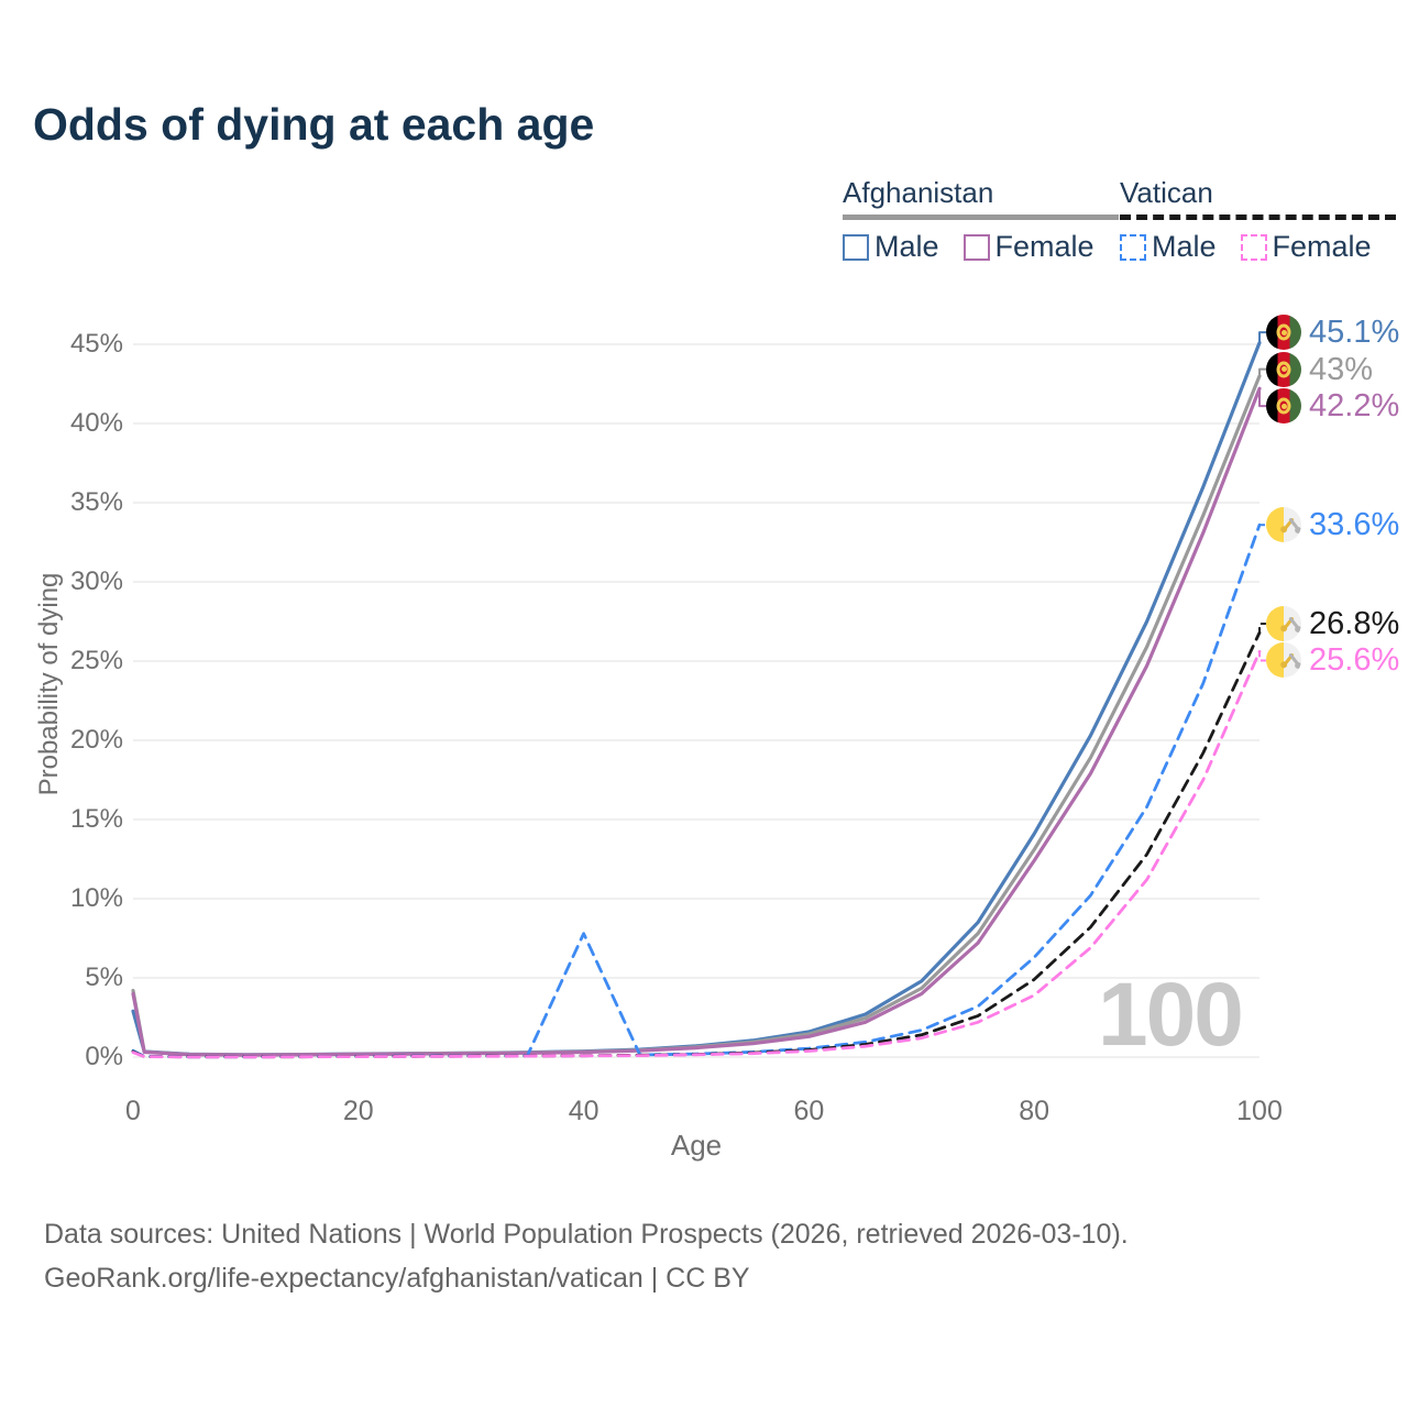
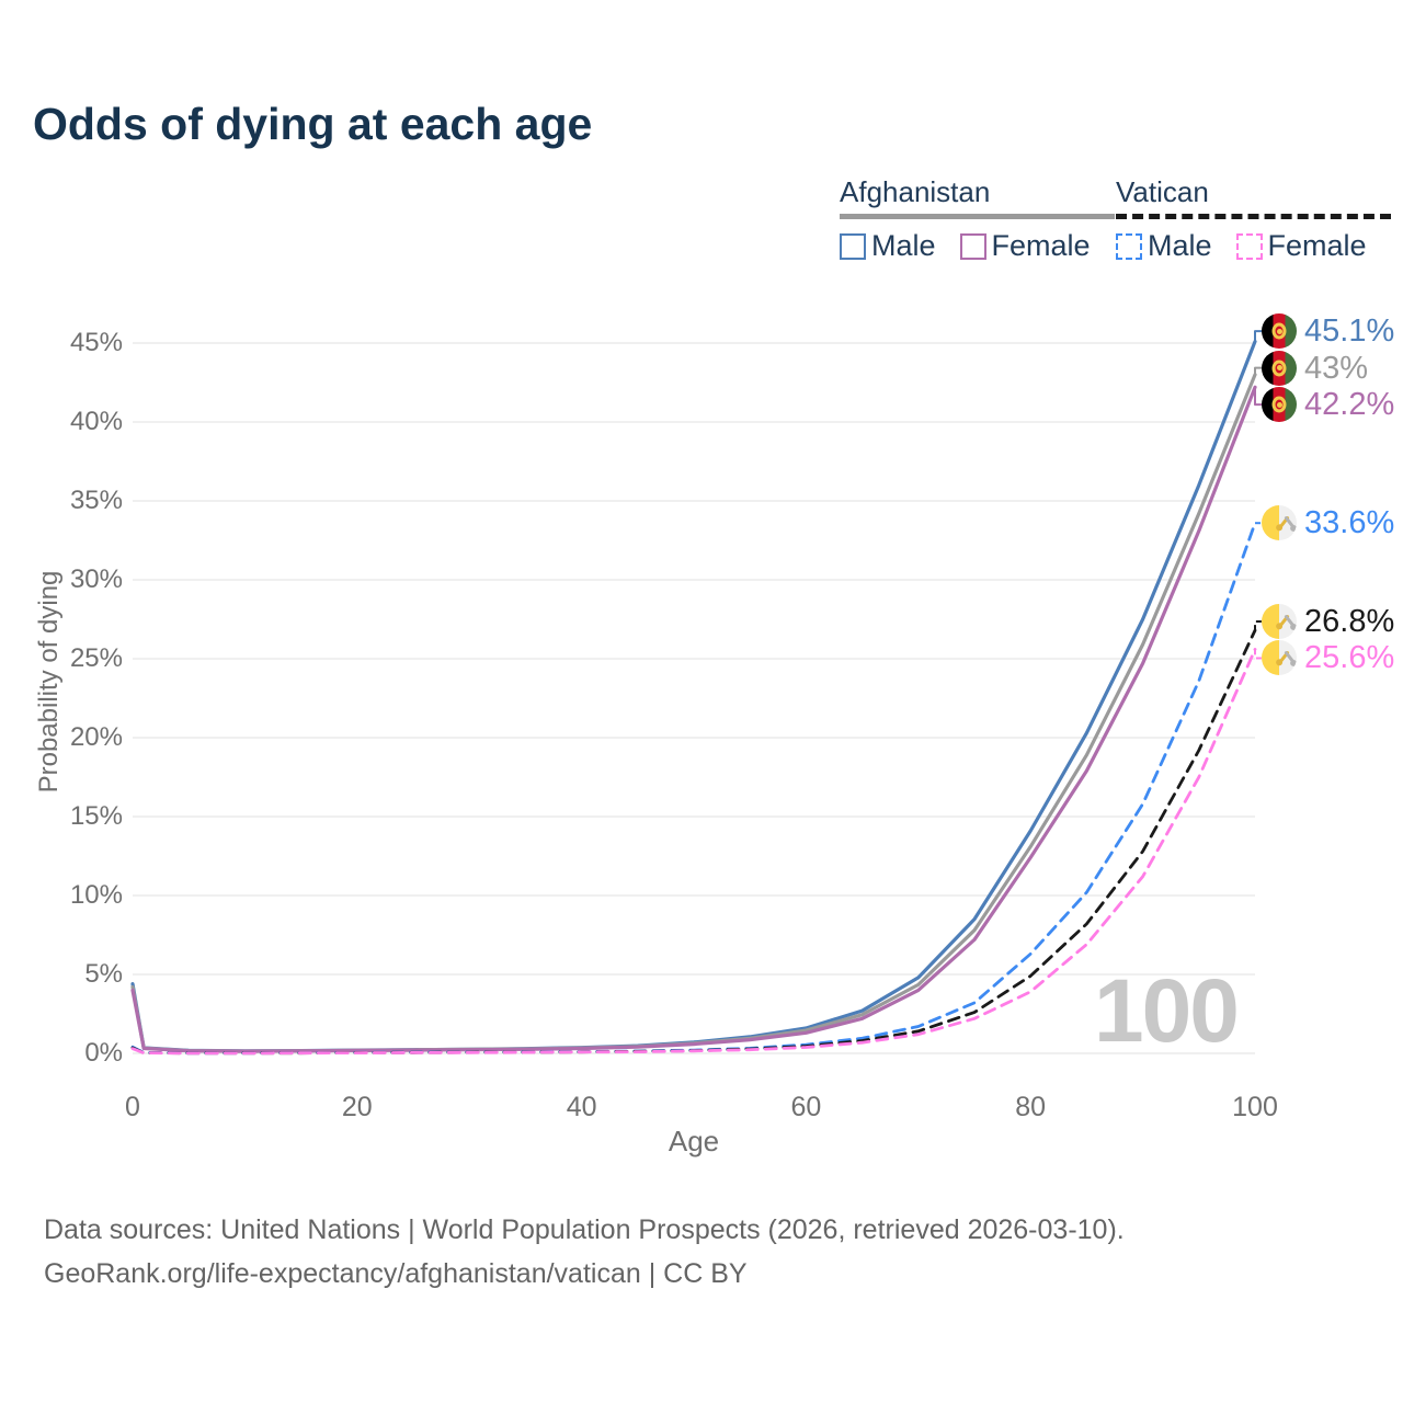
Afghanistan Male/0: 2.9% -> 4.4%
Vatican Male/40: 7.8% -> 0.1%
